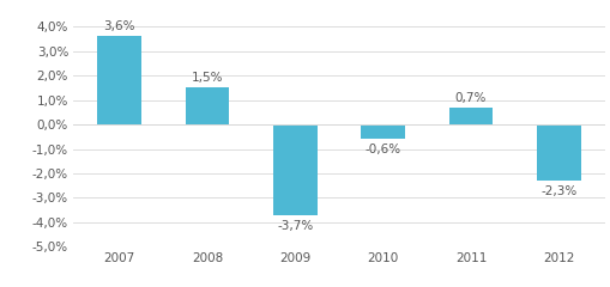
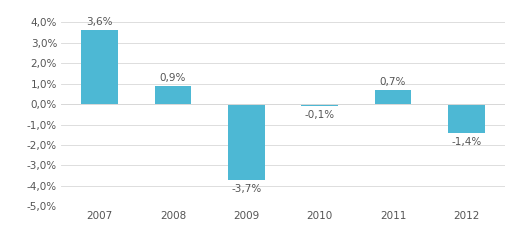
2008: 1,5% -> 0,9%
2010: -0,6% -> -0,1%
2012: -2,3% -> -1,4%
